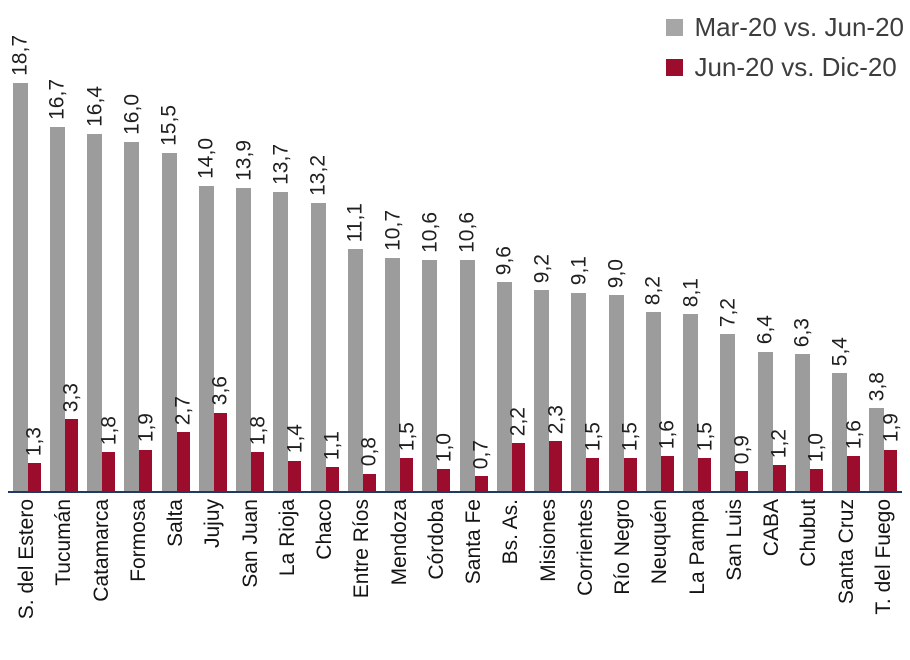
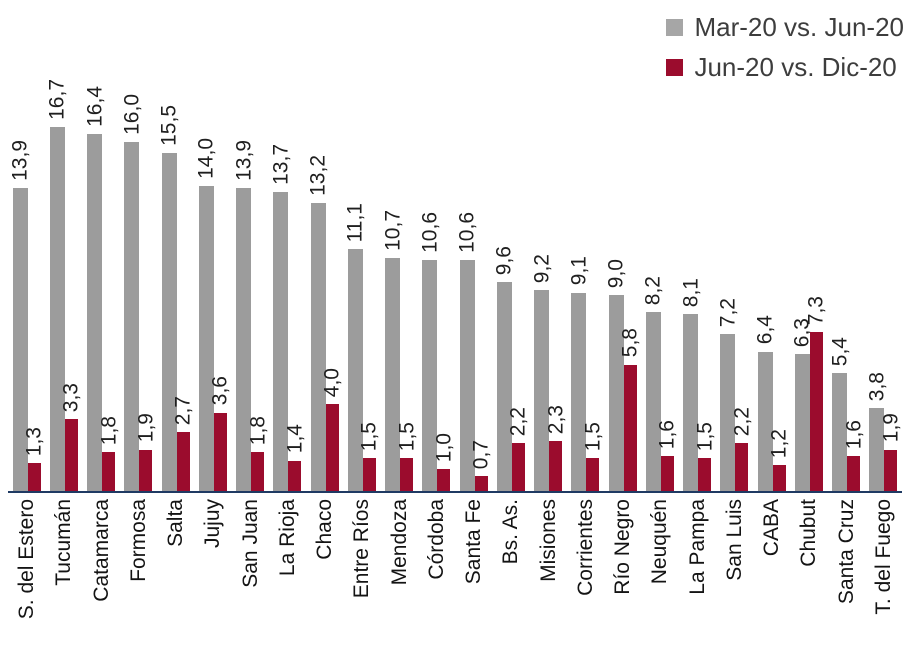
Mar-20 vs. Jun-20/S. del Estero: 18,7 -> 13,9
Jun-20 vs. Dic-20/Chaco: 1,1 -> 4,0
Jun-20 vs. Dic-20/Entre Ríos: 0,8 -> 1,5
Jun-20 vs. Dic-20/Río Negro: 1,5 -> 5,8
Jun-20 vs. Dic-20/San Luis: 0,9 -> 2,2
Jun-20 vs. Dic-20/Chubut: 1,0 -> 7,3
